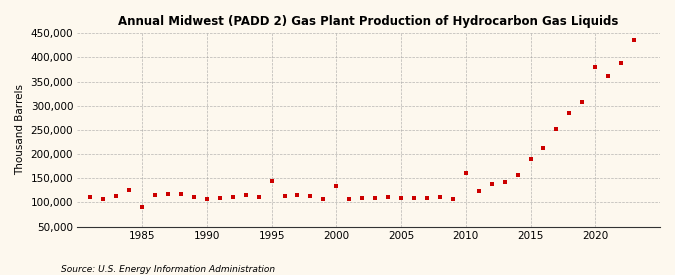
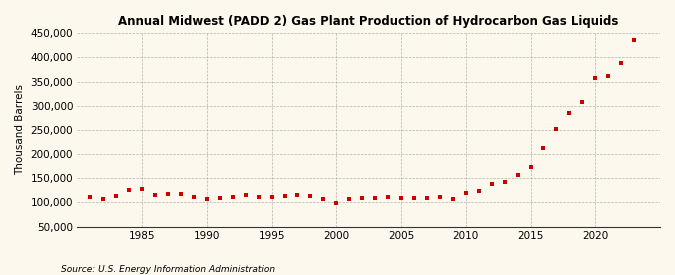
1985: 90,000 -> 128,000
1995: 145,000 -> 112,000
2000: 135,000 -> 99,000
2010: 160,000 -> 120,000
2015: 190,000 -> 173,000
2020: 380,000 -> 357,000
